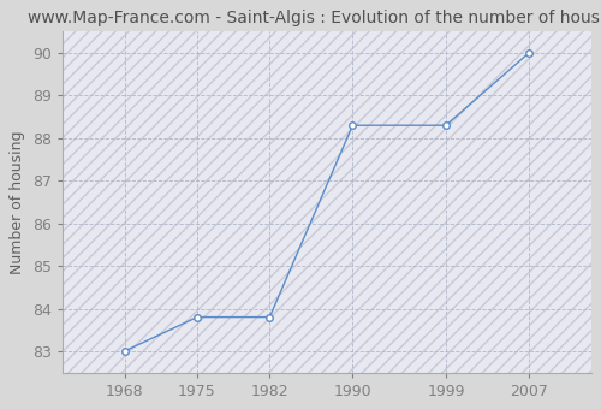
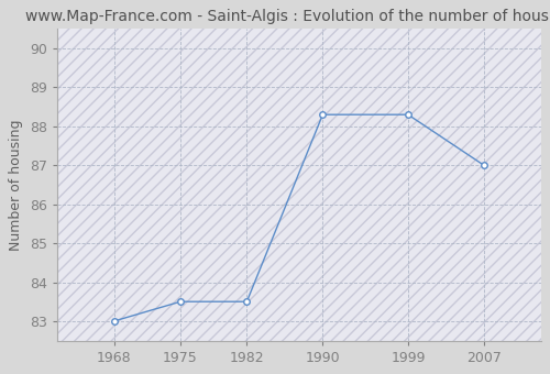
1975: 83.8 -> 83.5
1982: 83.8 -> 83.5
2007: 90.0 -> 87.0
